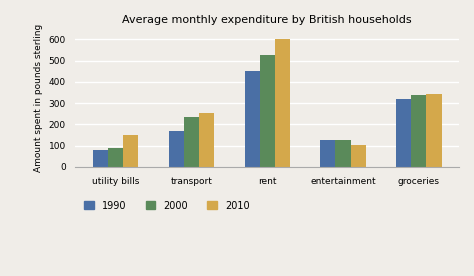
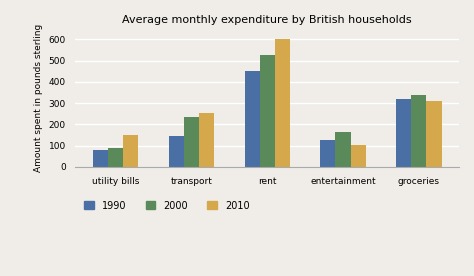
1990/transport: 170 -> 145
2000/entertainment: 125 -> 165
2010/groceries: 345 -> 310
